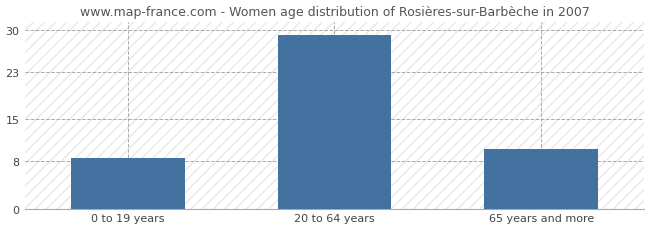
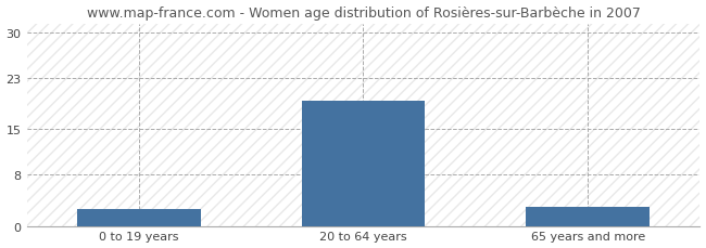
0 to 19 years: 8.5 -> 2.6
20 to 64 years: 29.2 -> 19.4
65 years and more: 10.0 -> 3.0
